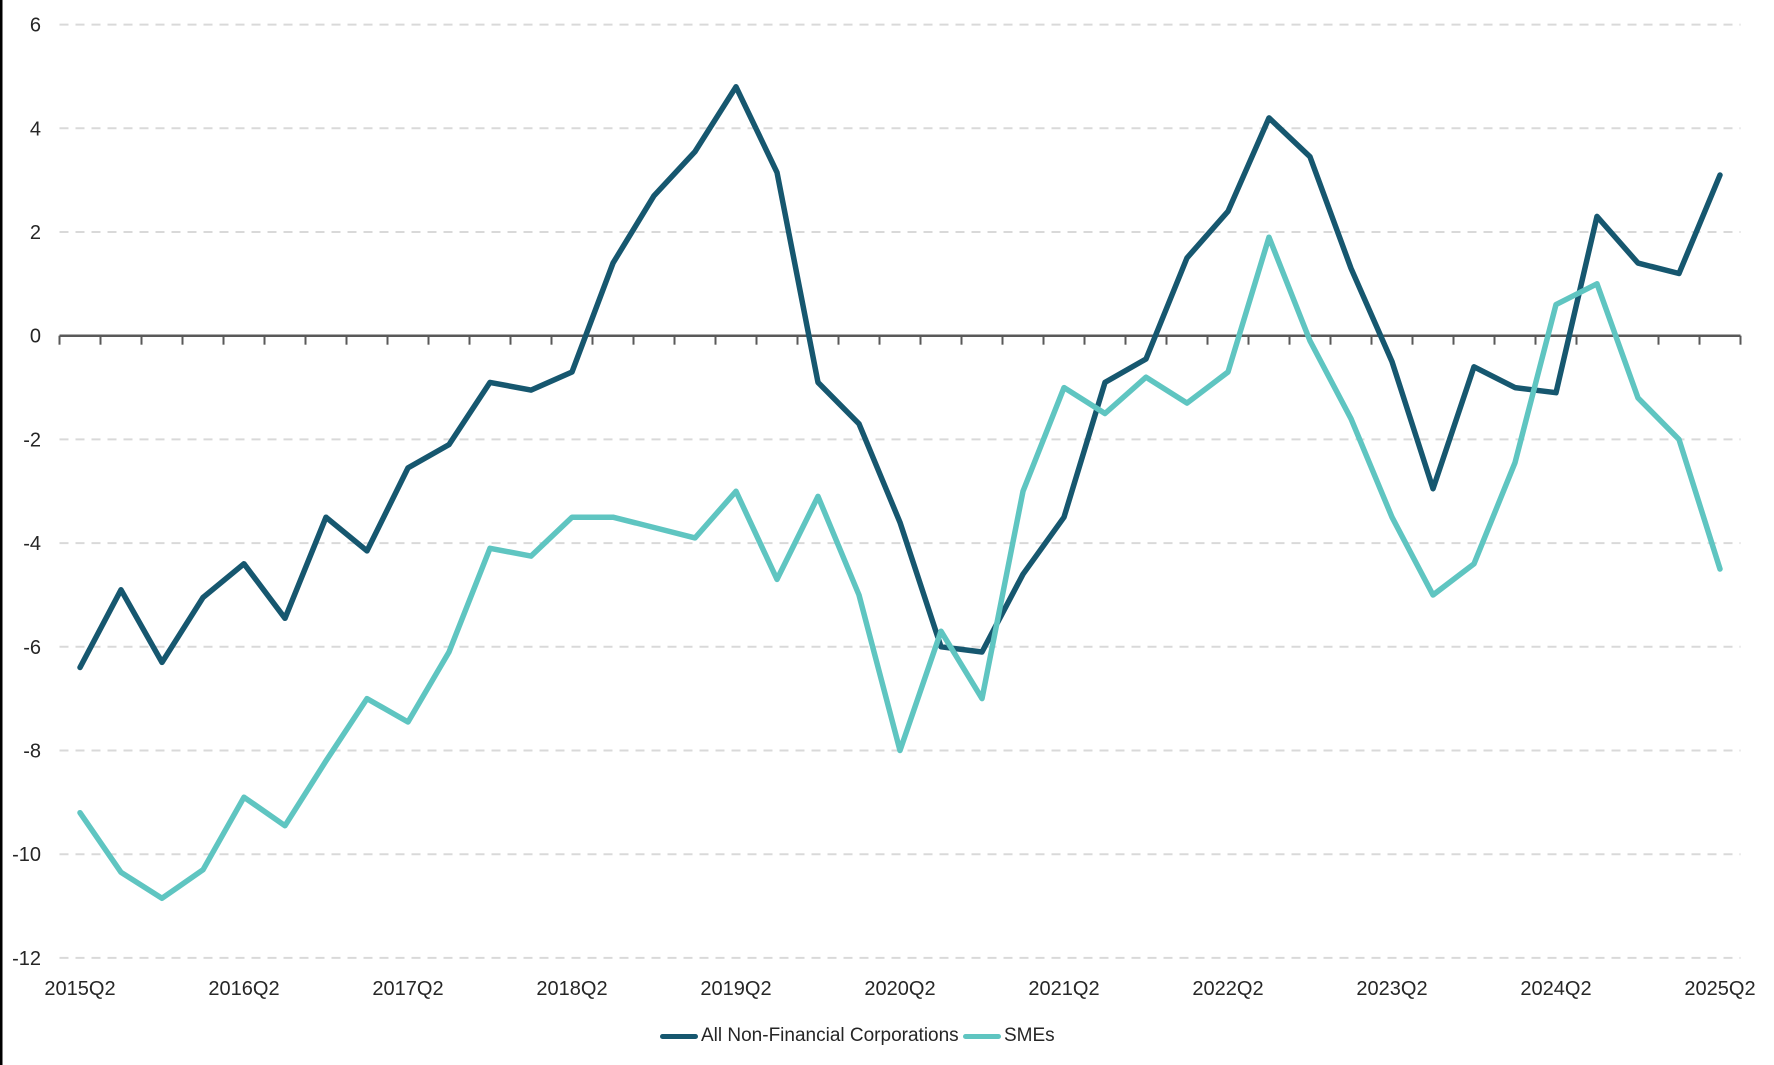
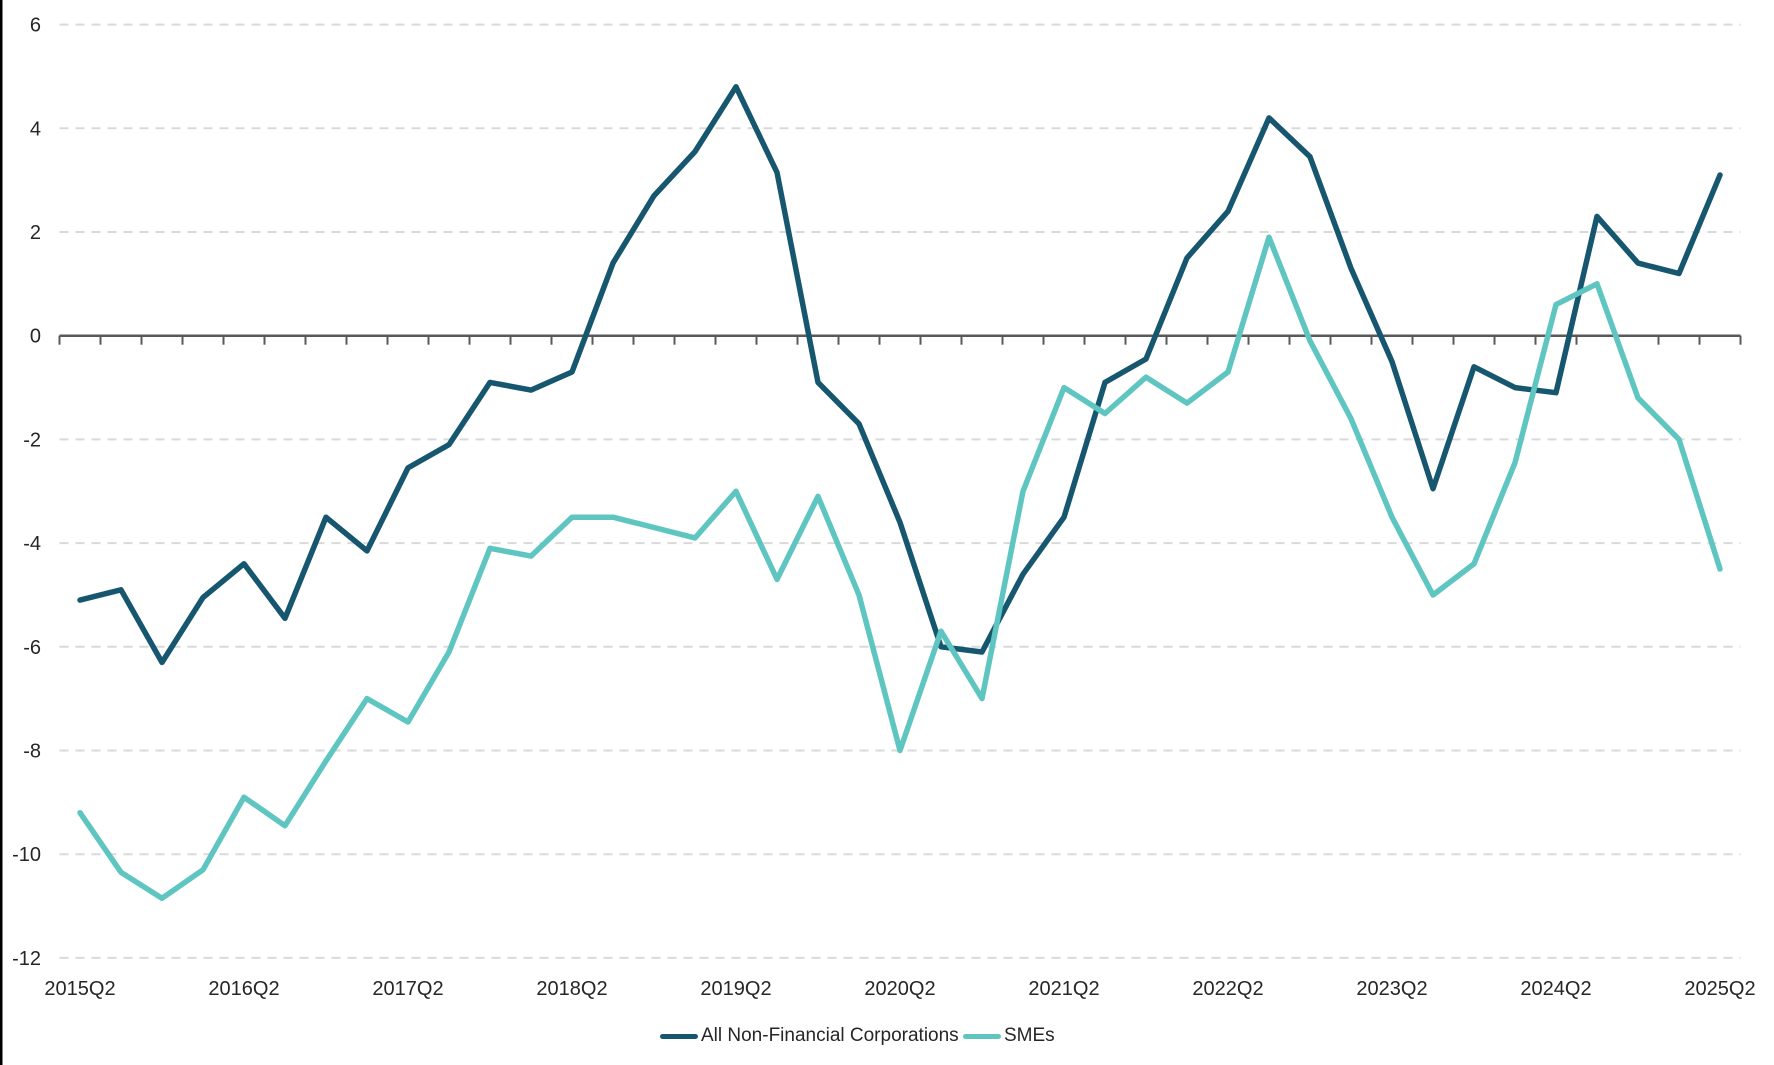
All Non-Financial Corporations/2015Q2: -6.4 -> -5.1
